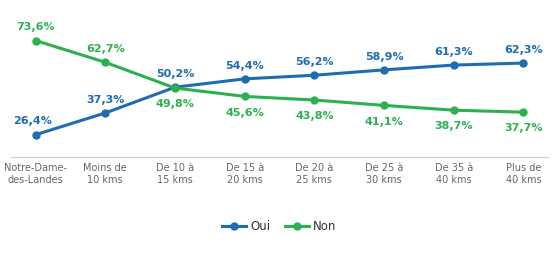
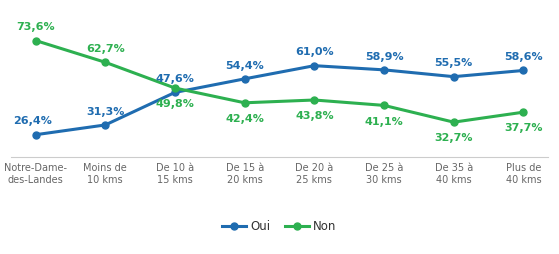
Oui/Moins de 10 kms: 37,3% -> 31,3%
Oui/De 10 à 15 kms: 50,2% -> 47,6%
Non/De 15 à 20 kms: 45,6% -> 42,4%
Oui/De 20 à 25 kms: 56,2% -> 61,0%
Oui/De 35 à 40 kms: 61,3% -> 55,5%
Non/De 35 à 40 kms: 38,7% -> 32,7%
Oui/Plus de 40 kms: 62,3% -> 58,6%
